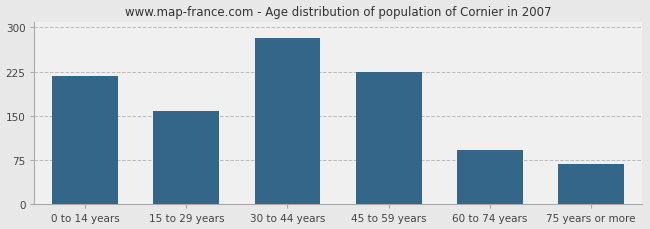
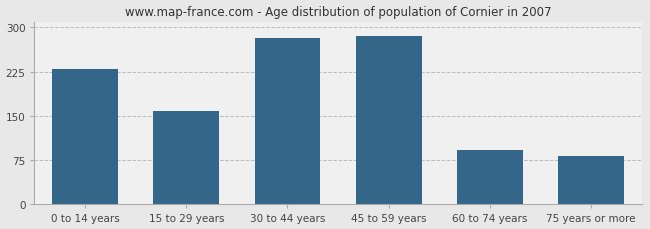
0 to 14 years: 218 -> 230
45 to 59 years: 224 -> 286
75 years or more: 68 -> 82
